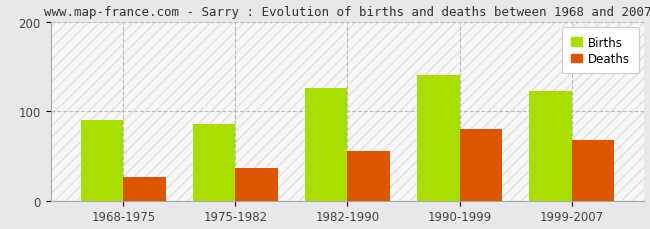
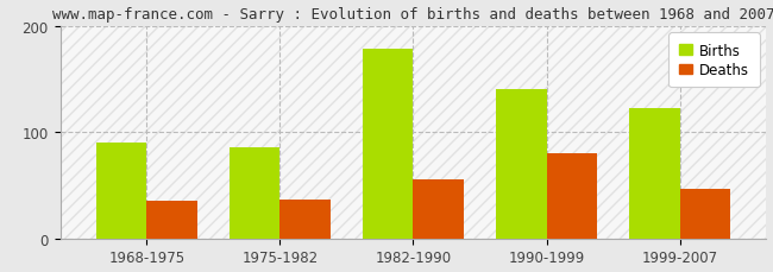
Deaths/1968-1975: 26 -> 35
Births/1982-1990: 126 -> 178
Deaths/1999-2007: 68 -> 47
